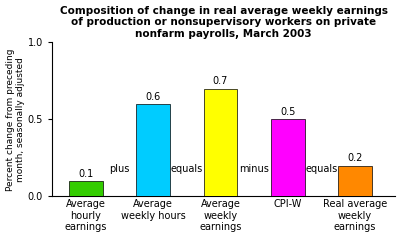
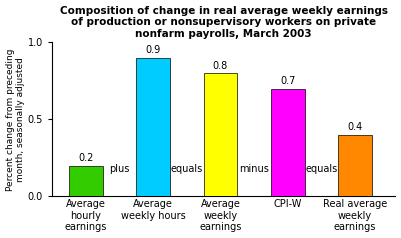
Average hourly earnings: 0.1 -> 0.2
Average weekly hours: 0.6 -> 0.9
Average weekly earnings: 0.7 -> 0.8
CPI-W: 0.5 -> 0.7
Real average weekly earnings: 0.2 -> 0.4
